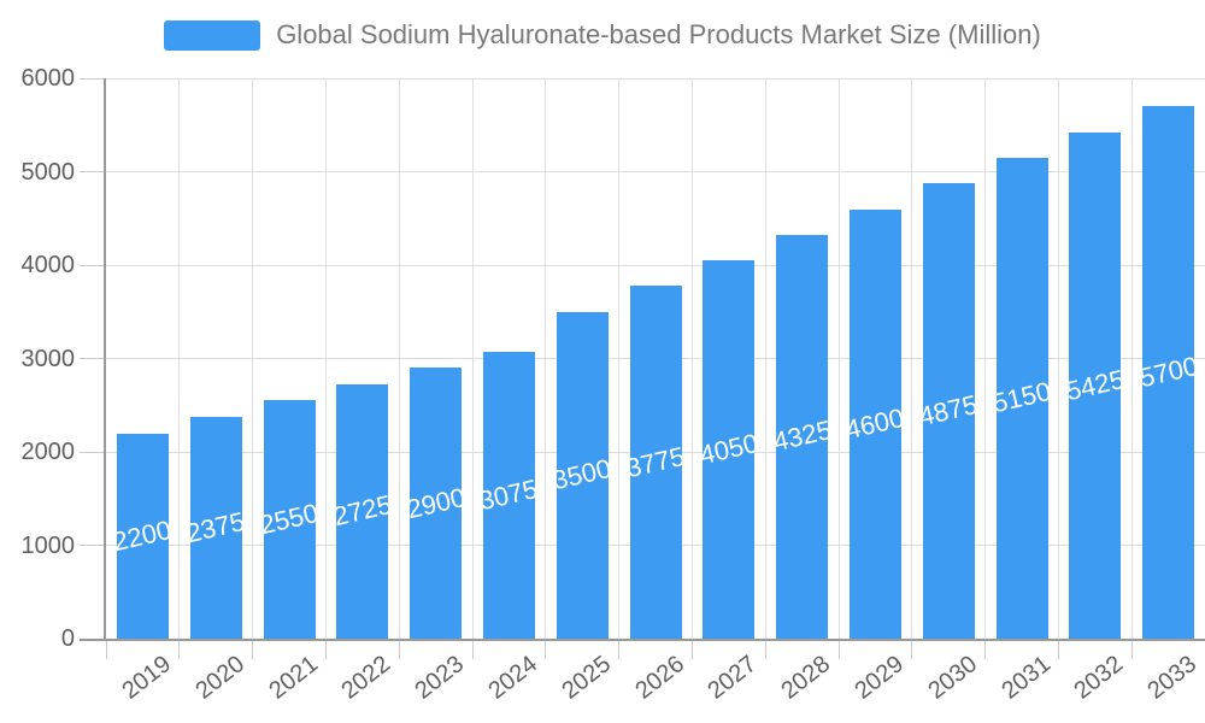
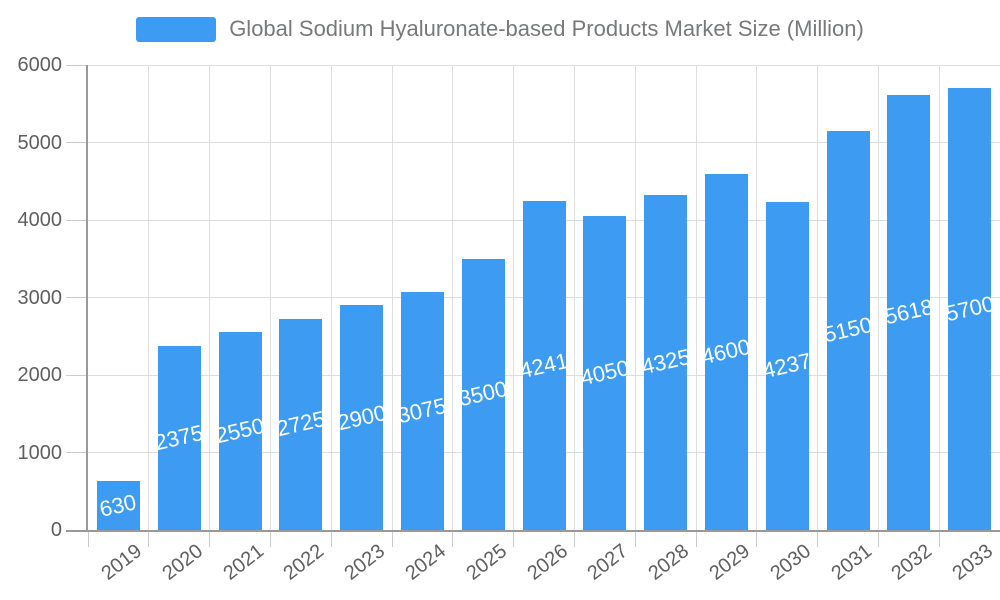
2019: 2200 -> 630
2026: 3775 -> 4241
2030: 4875 -> 4237
2032: 5425 -> 5618
